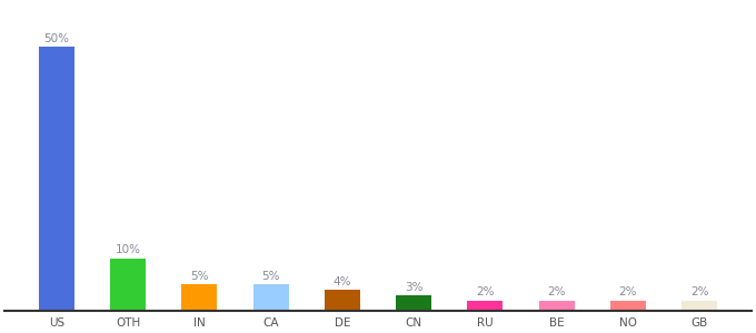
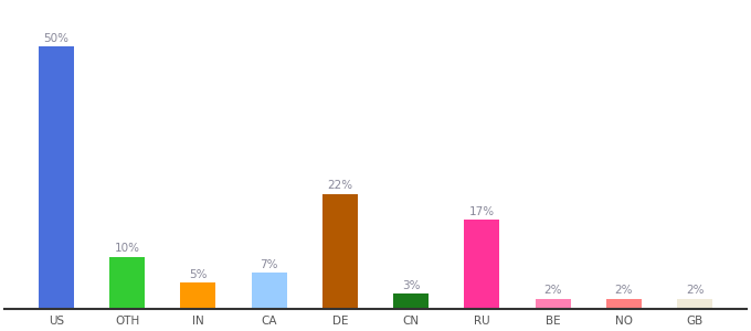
CA: 5% -> 7%
DE: 4% -> 22%
RU: 2% -> 17%
